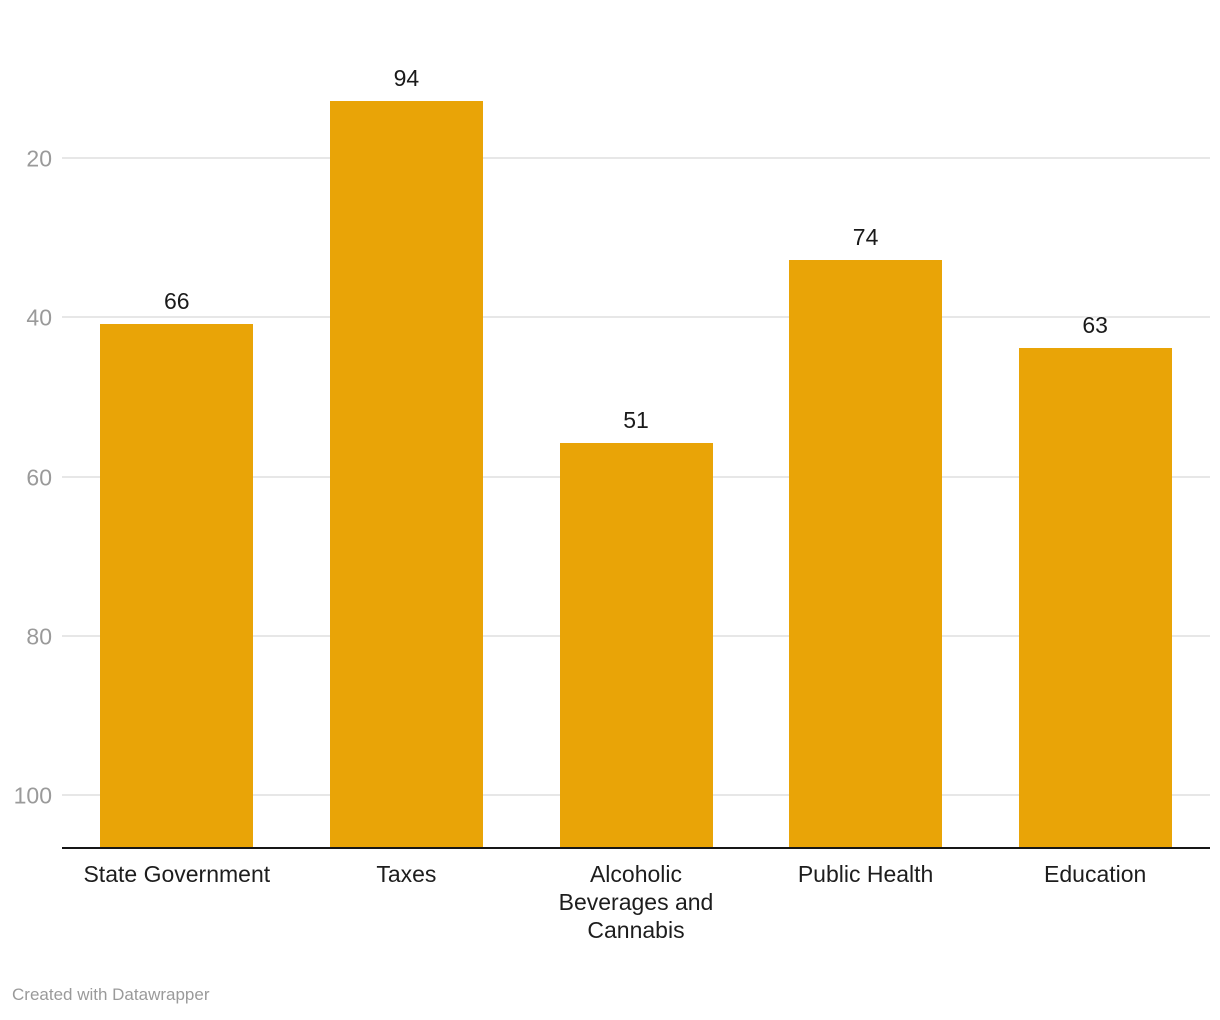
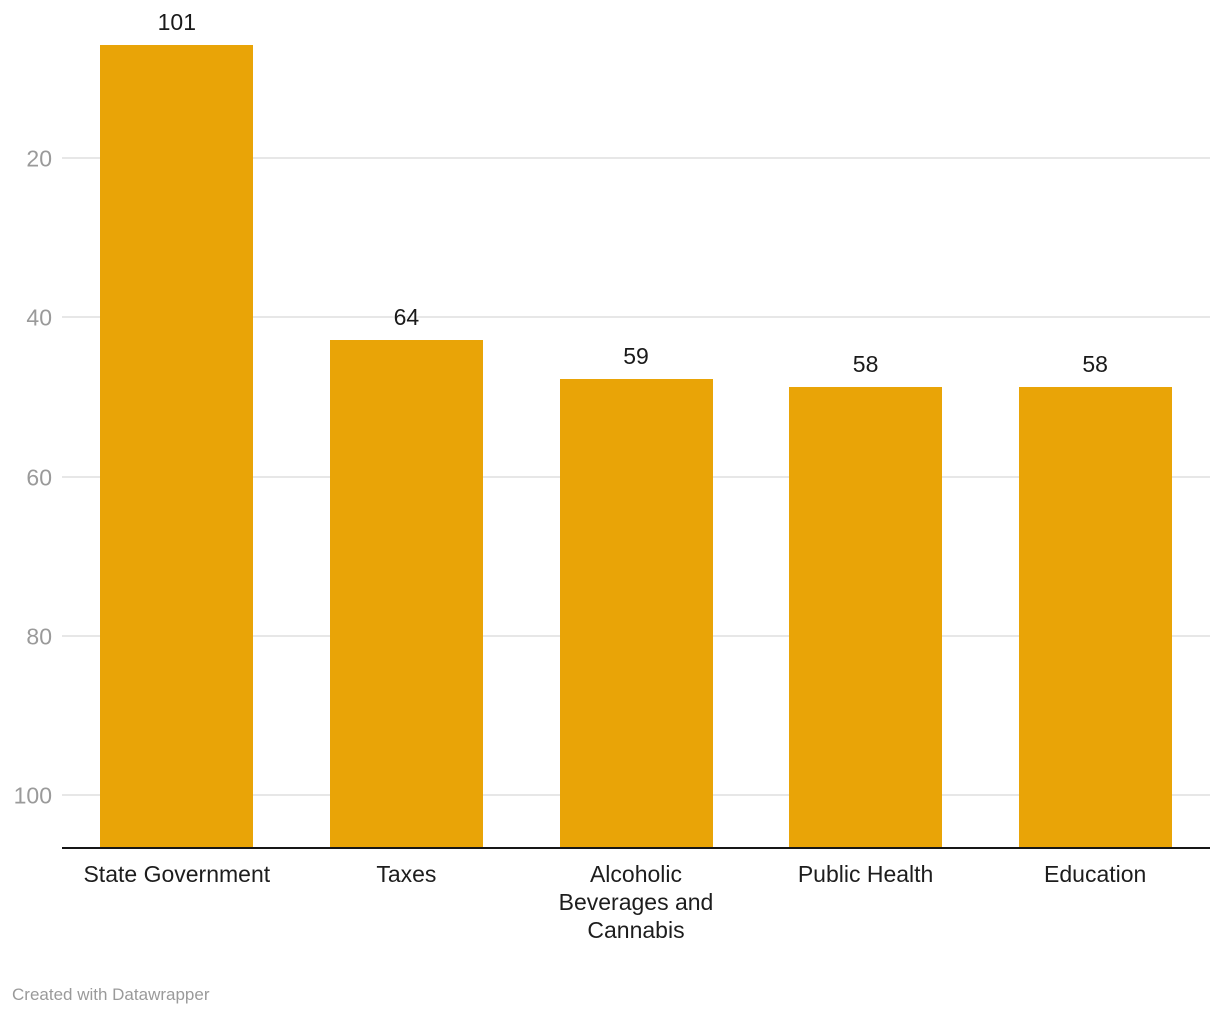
State Government: 66 -> 101
Taxes: 94 -> 64
Alcoholic Beverages and Cannabis: 51 -> 59
Public Health: 74 -> 58
Education: 63 -> 58
